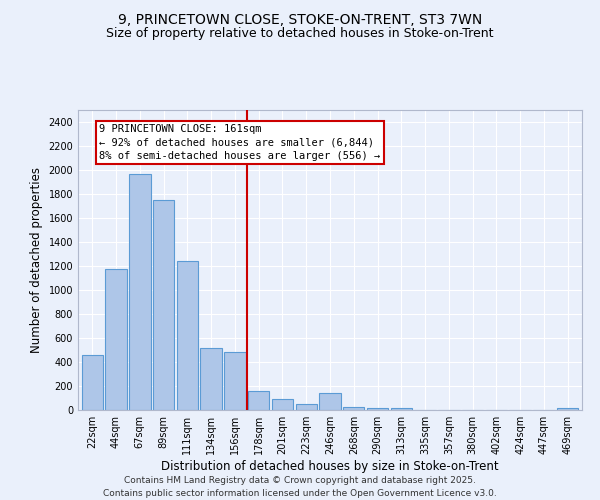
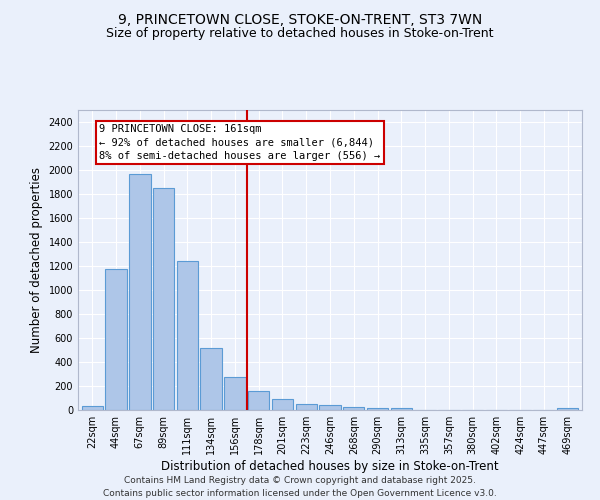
22sqm: 460 -> 30
89sqm: 1750 -> 1850
156sqm: 480 -> 280
246sqm: 140 -> 40
